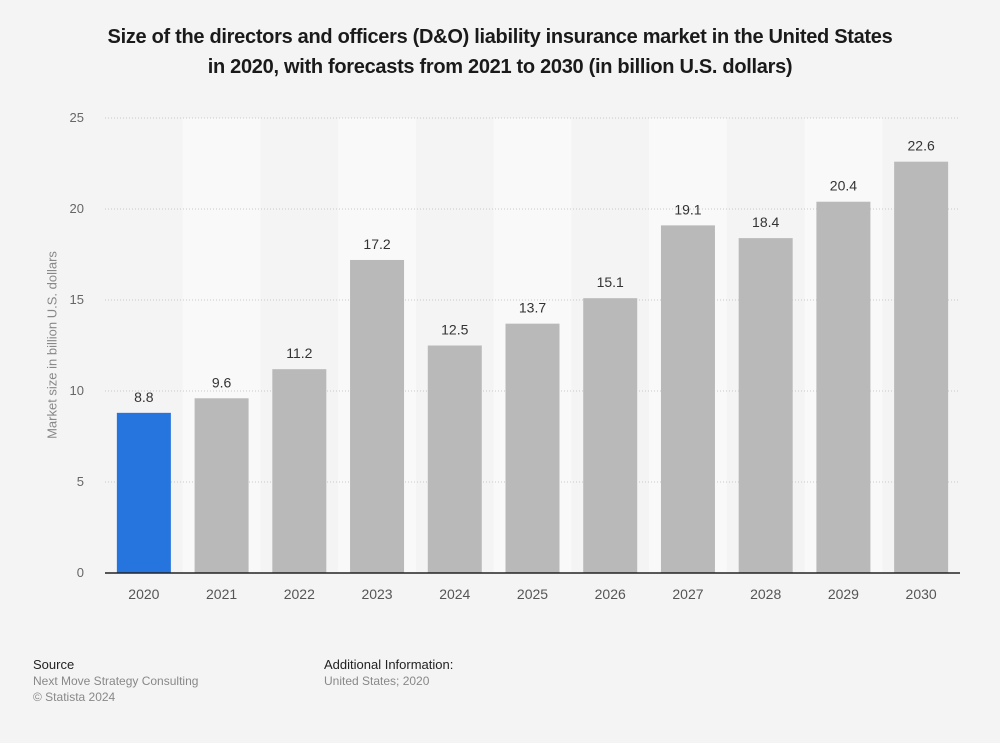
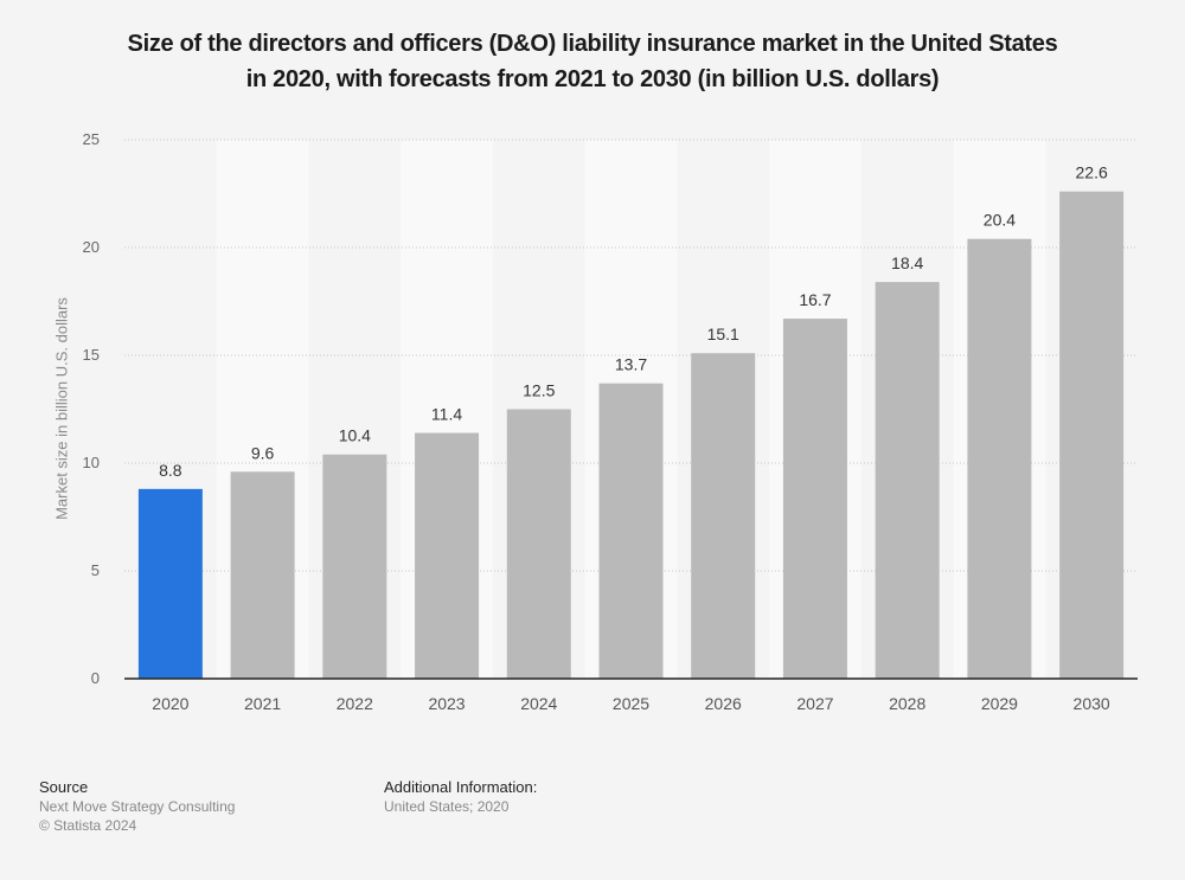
2022: 11.2 -> 10.4
2023: 17.2 -> 11.4
2027: 19.1 -> 16.7
